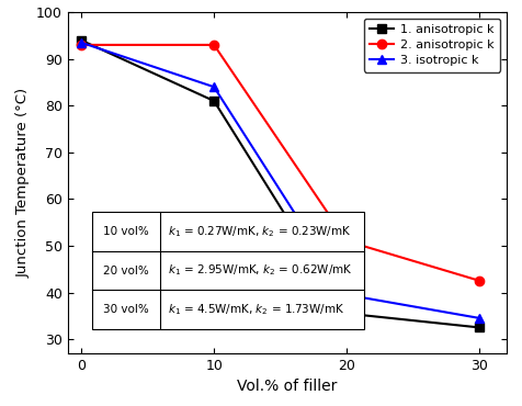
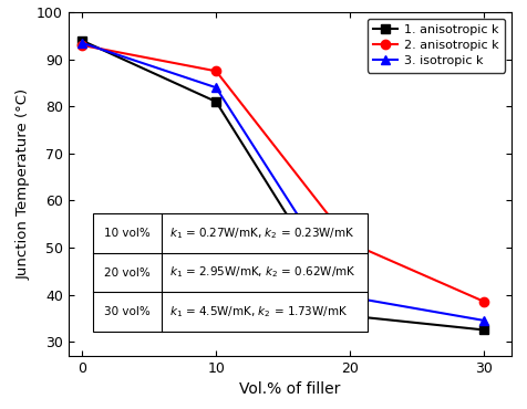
2. anisotropic k/10: 93.0 -> 87.5
2. anisotropic k/30: 42.5 -> 38.5
